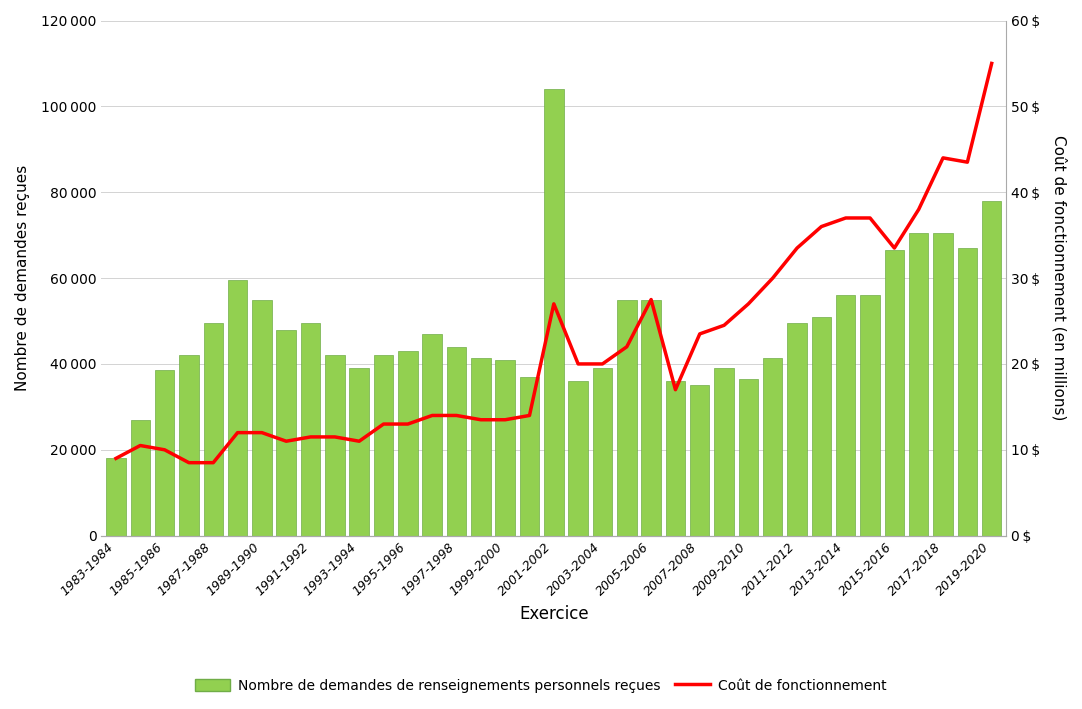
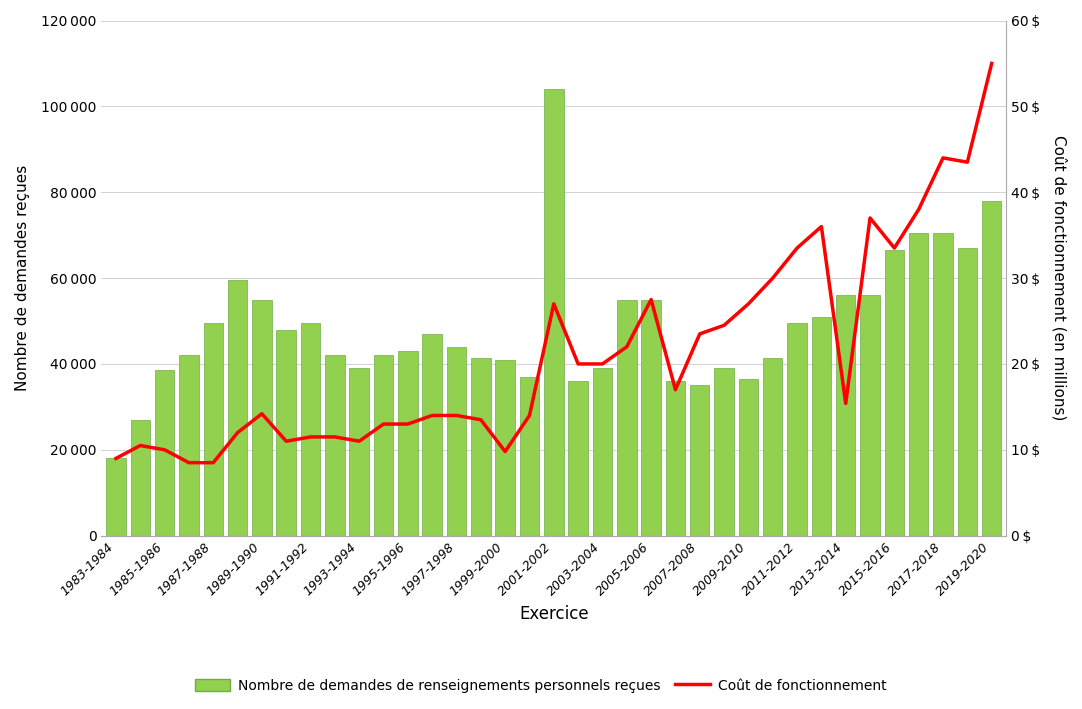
Coût de fonctionnement/1989-1990: 12.0 $ -> 14.2 $
Coût de fonctionnement/1999-2000: 13.5 $ -> 9.8 $
Coût de fonctionnement/2013-2014: 37.0 $ -> 15.4 $
